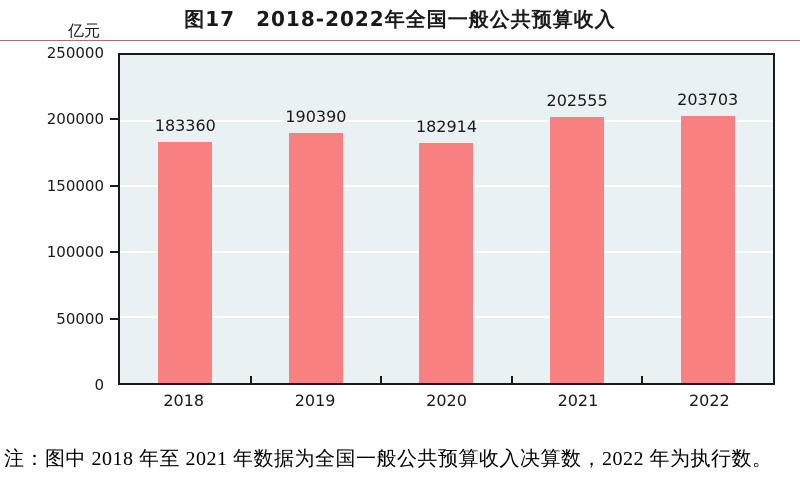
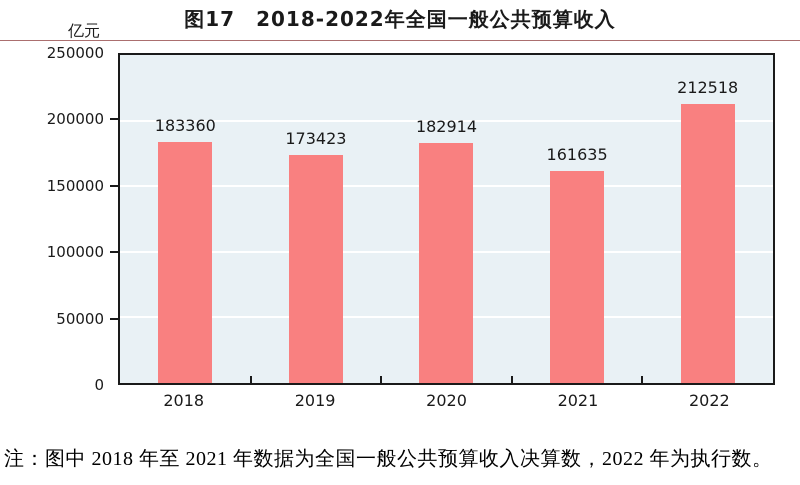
2019: 190390 -> 173423
2021: 202555 -> 161635
2022: 203703 -> 212518
